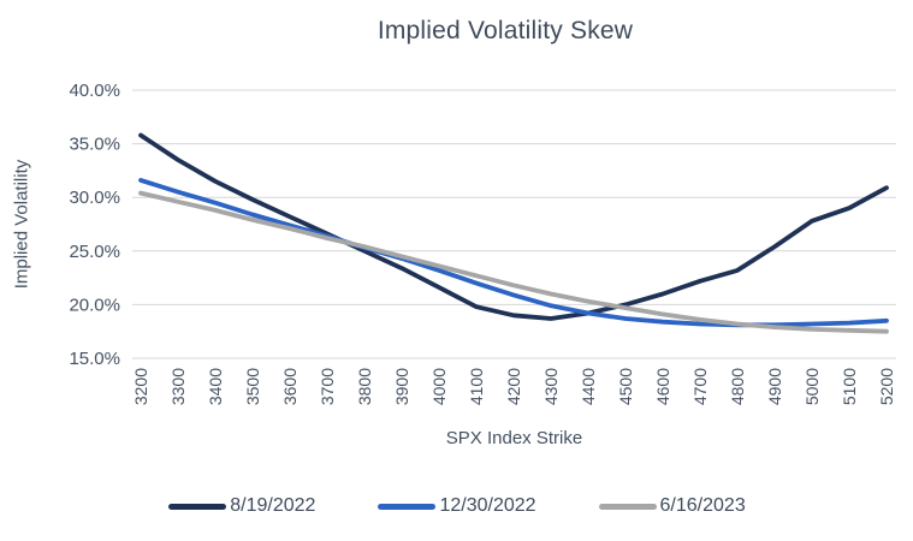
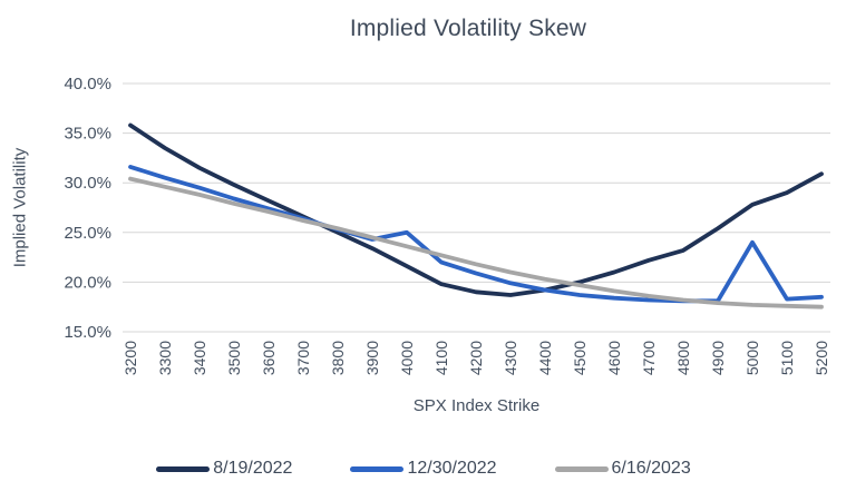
12/30/2022/4000: 23% -> 25%
12/30/2022/5000: 18% -> 24%
